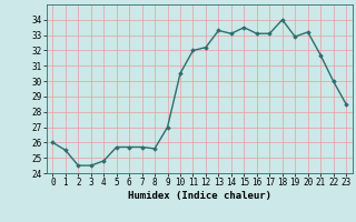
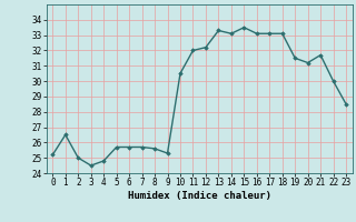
0: 26.0 -> 25.2
1: 25.5 -> 26.5
2: 24.5 -> 25.0
9: 27.0 -> 25.3
18: 34.0 -> 33.1
19: 32.9 -> 31.5
20: 33.2 -> 31.2
